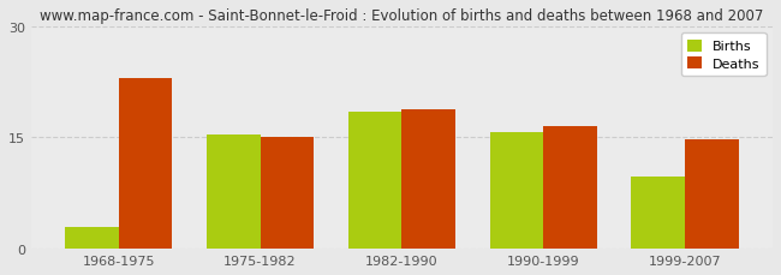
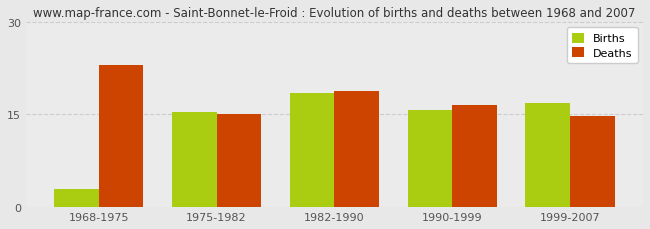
Births/1999-2007: 9.8 -> 16.8
